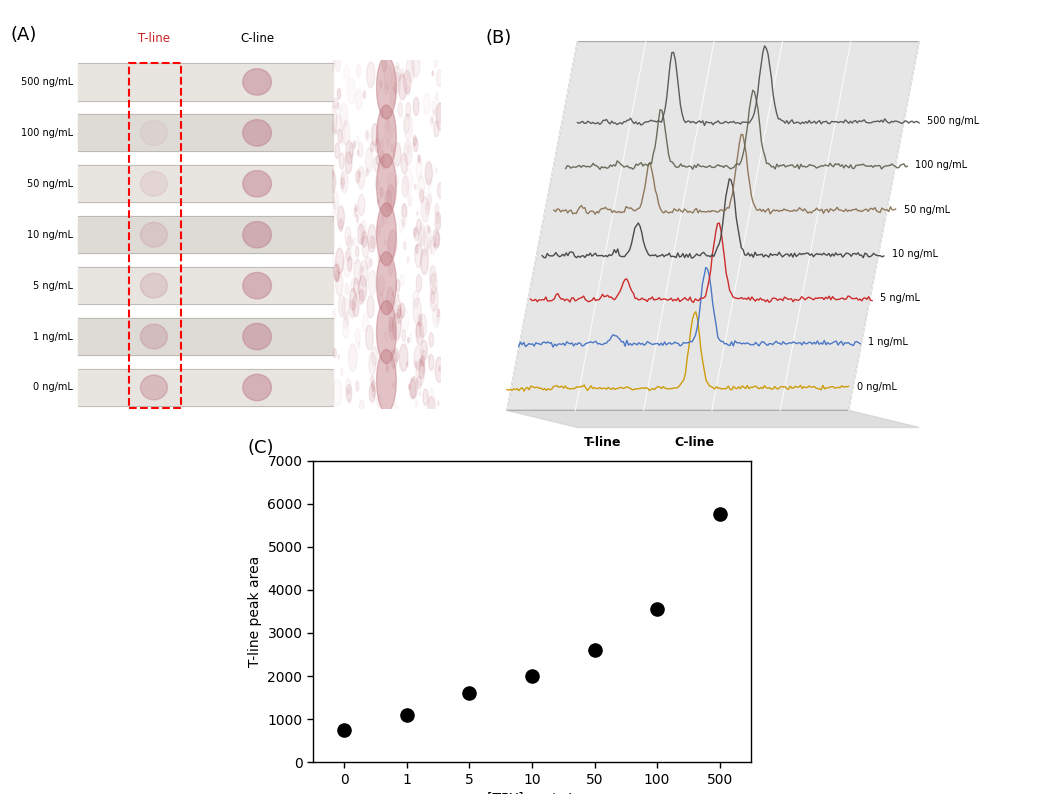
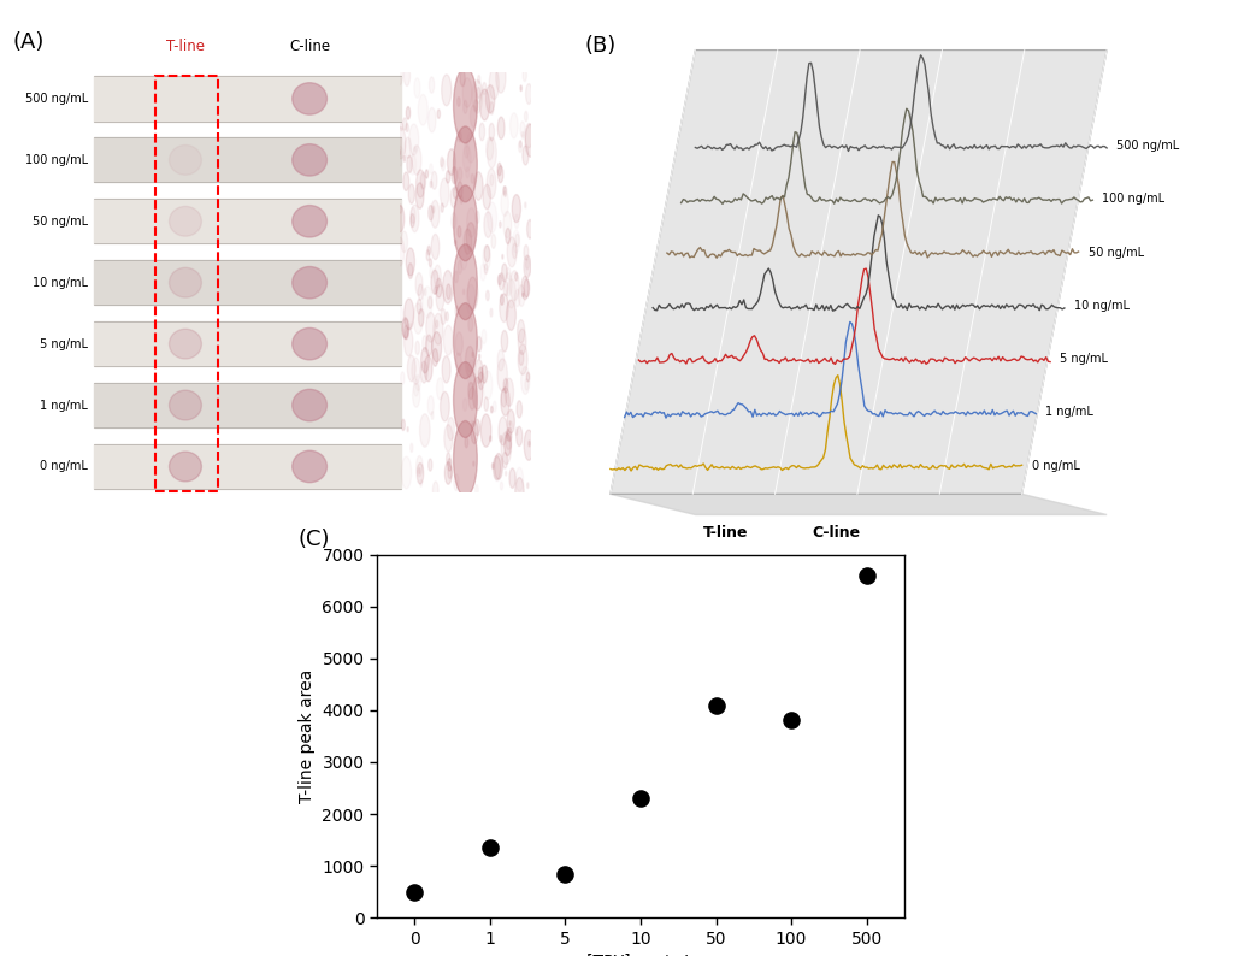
0: 750 -> 500
1: 1100 -> 1350
5: 1600 -> 850
10: 2000 -> 2300
50: 2600 -> 4100
100: 3550 -> 3800
500: 5750 -> 6600
